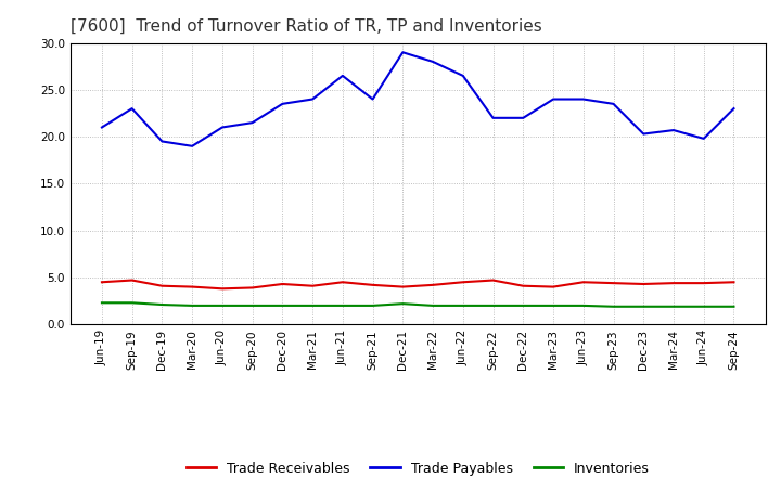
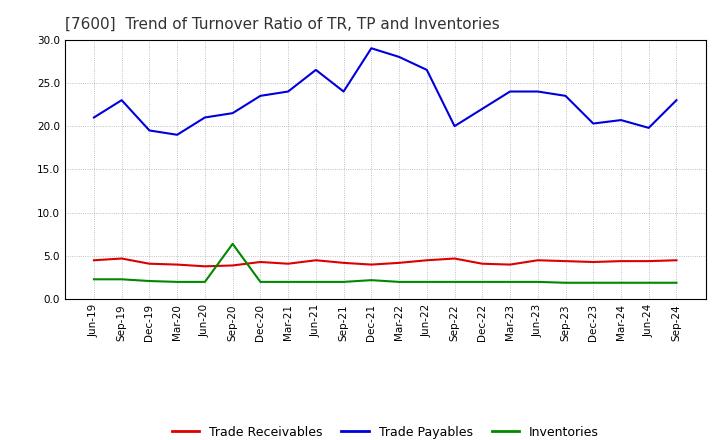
Inventories/Sep-20: 2.0 -> 6.4
Trade Payables/Sep-22: 22.0 -> 20.0
